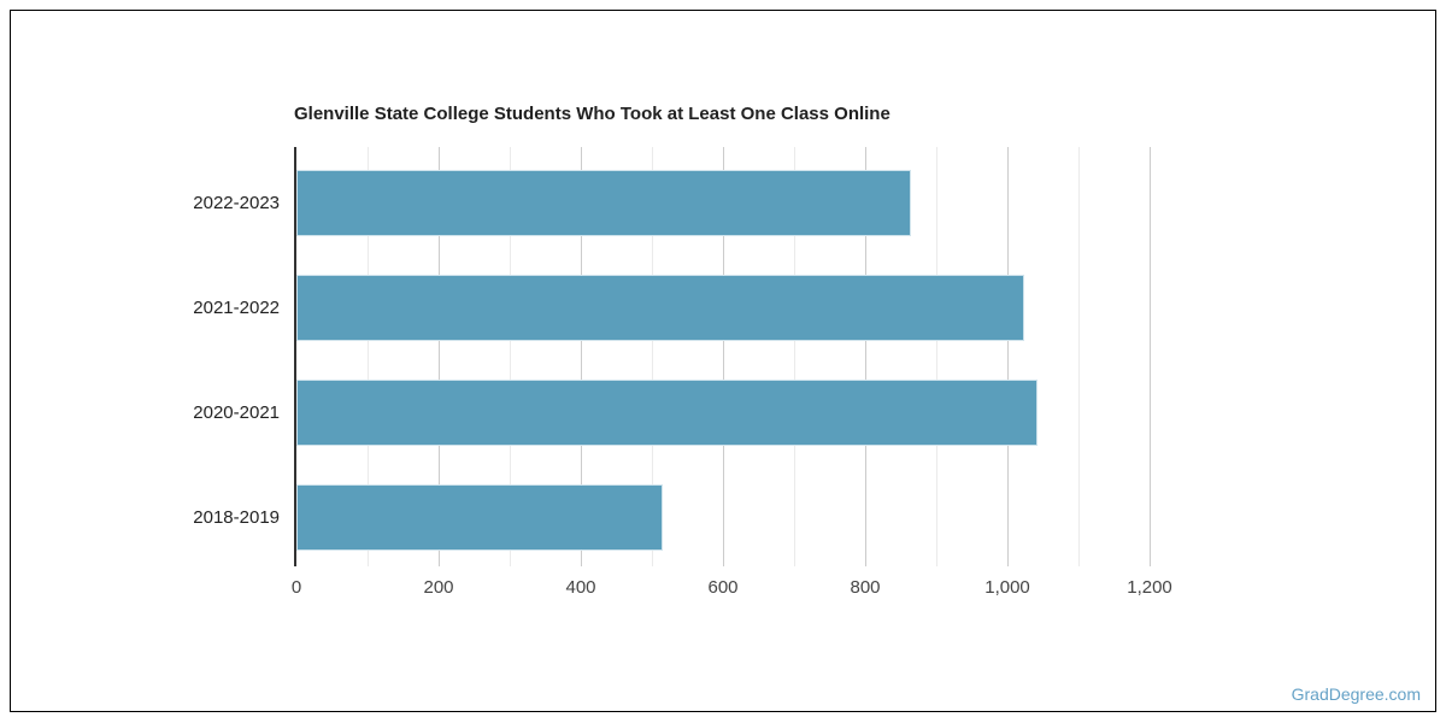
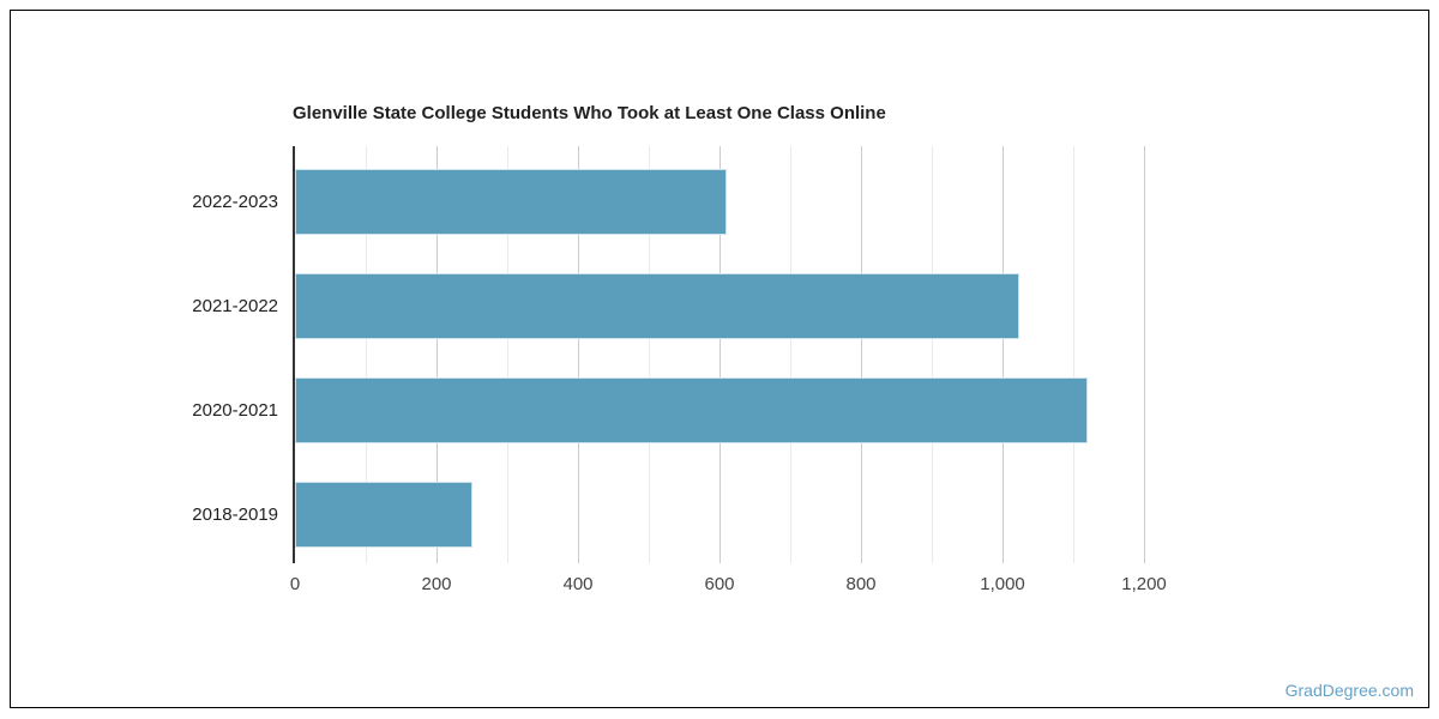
2022-2023: 860 -> 610
2020-2021: 1040 -> 1120
2018-2019: 520 -> 250
